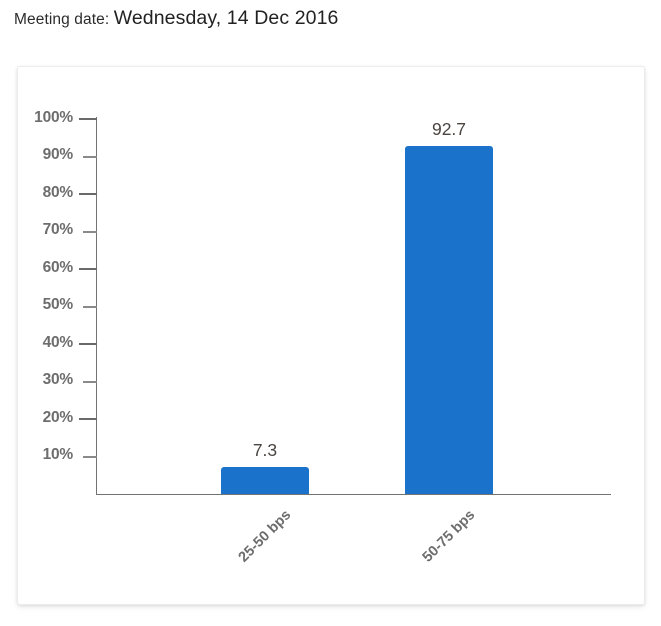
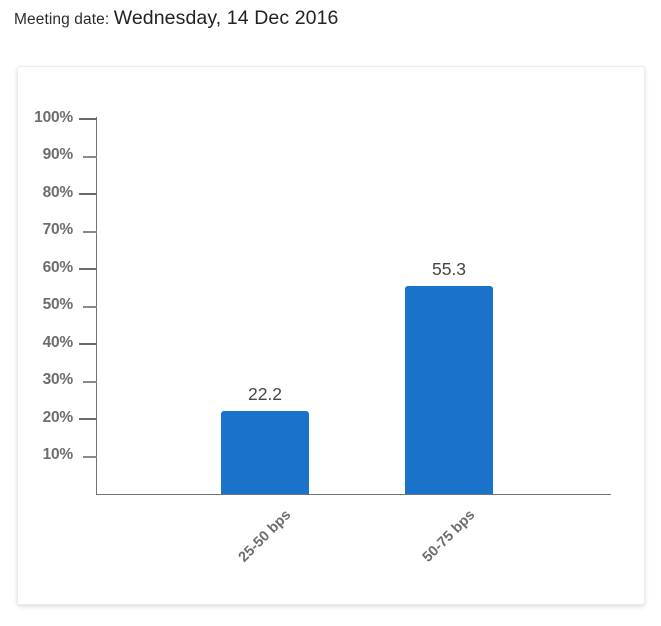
25-50 bps: 7.3 -> 22.2
50-75 bps: 92.7 -> 55.3
